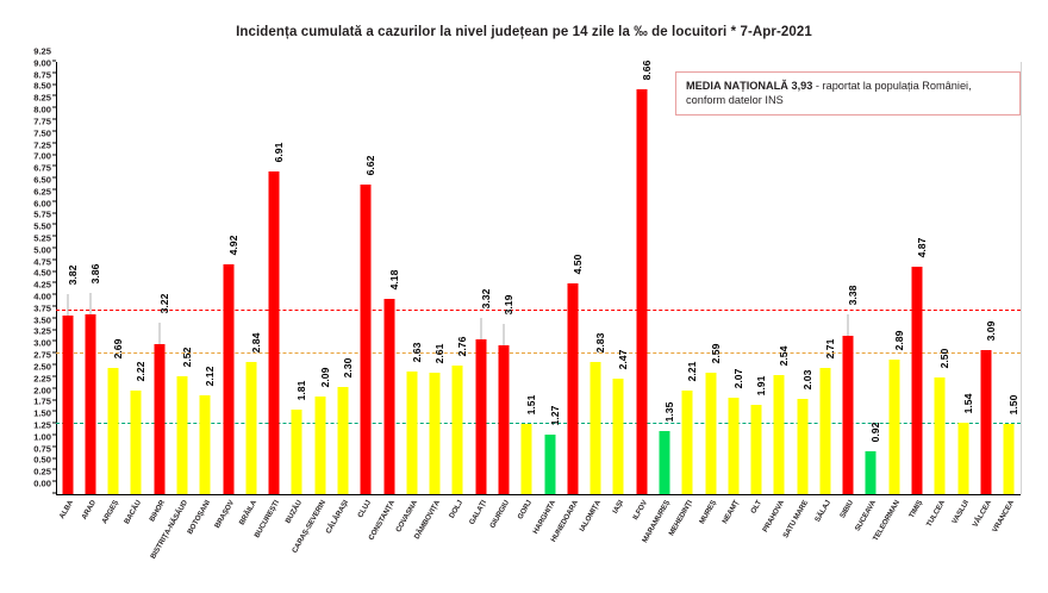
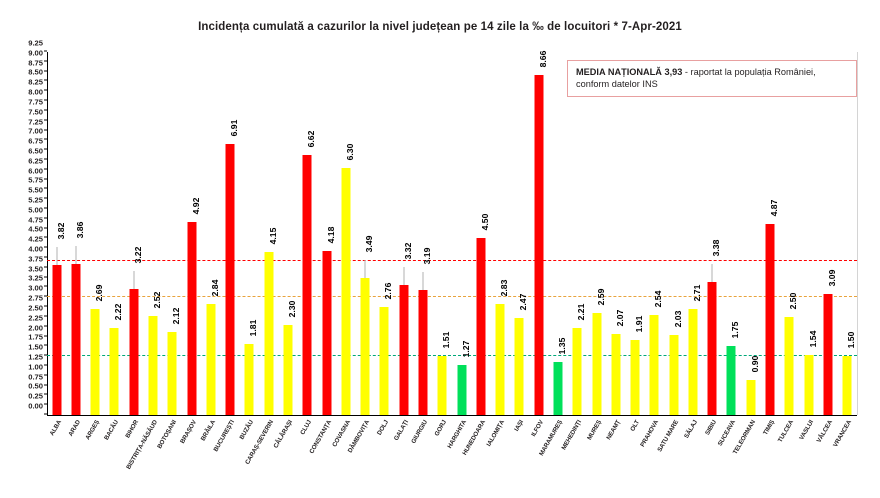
CARAȘ-SEVERIN: 2.09 -> 4.15
COVASNA: 2.63 -> 6.30
DÂMBOVIȚA: 2.61 -> 3.49
SUCEAVA: 0.92 -> 1.75
TELEORMAN: 2.89 -> 0.90
